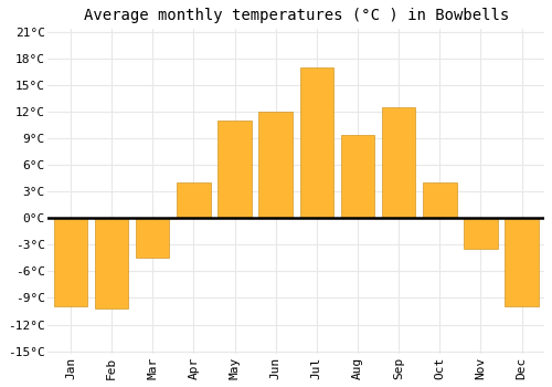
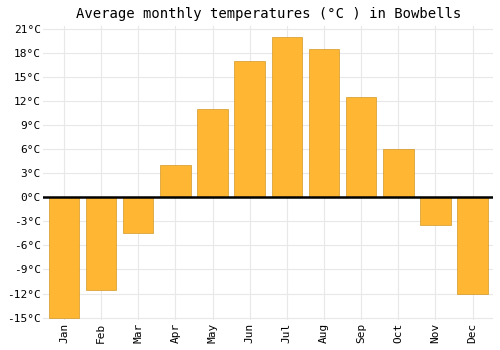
Jan: -10.0°C -> -15.0°C
Feb: -10.2°C -> -11.5°C
Jun: 12.0°C -> 17.0°C
Jul: 17.0°C -> 20.0°C
Aug: 9.4°C -> 18.5°C
Oct: 4.0°C -> 6.0°C
Dec: -10.0°C -> -12.0°C
